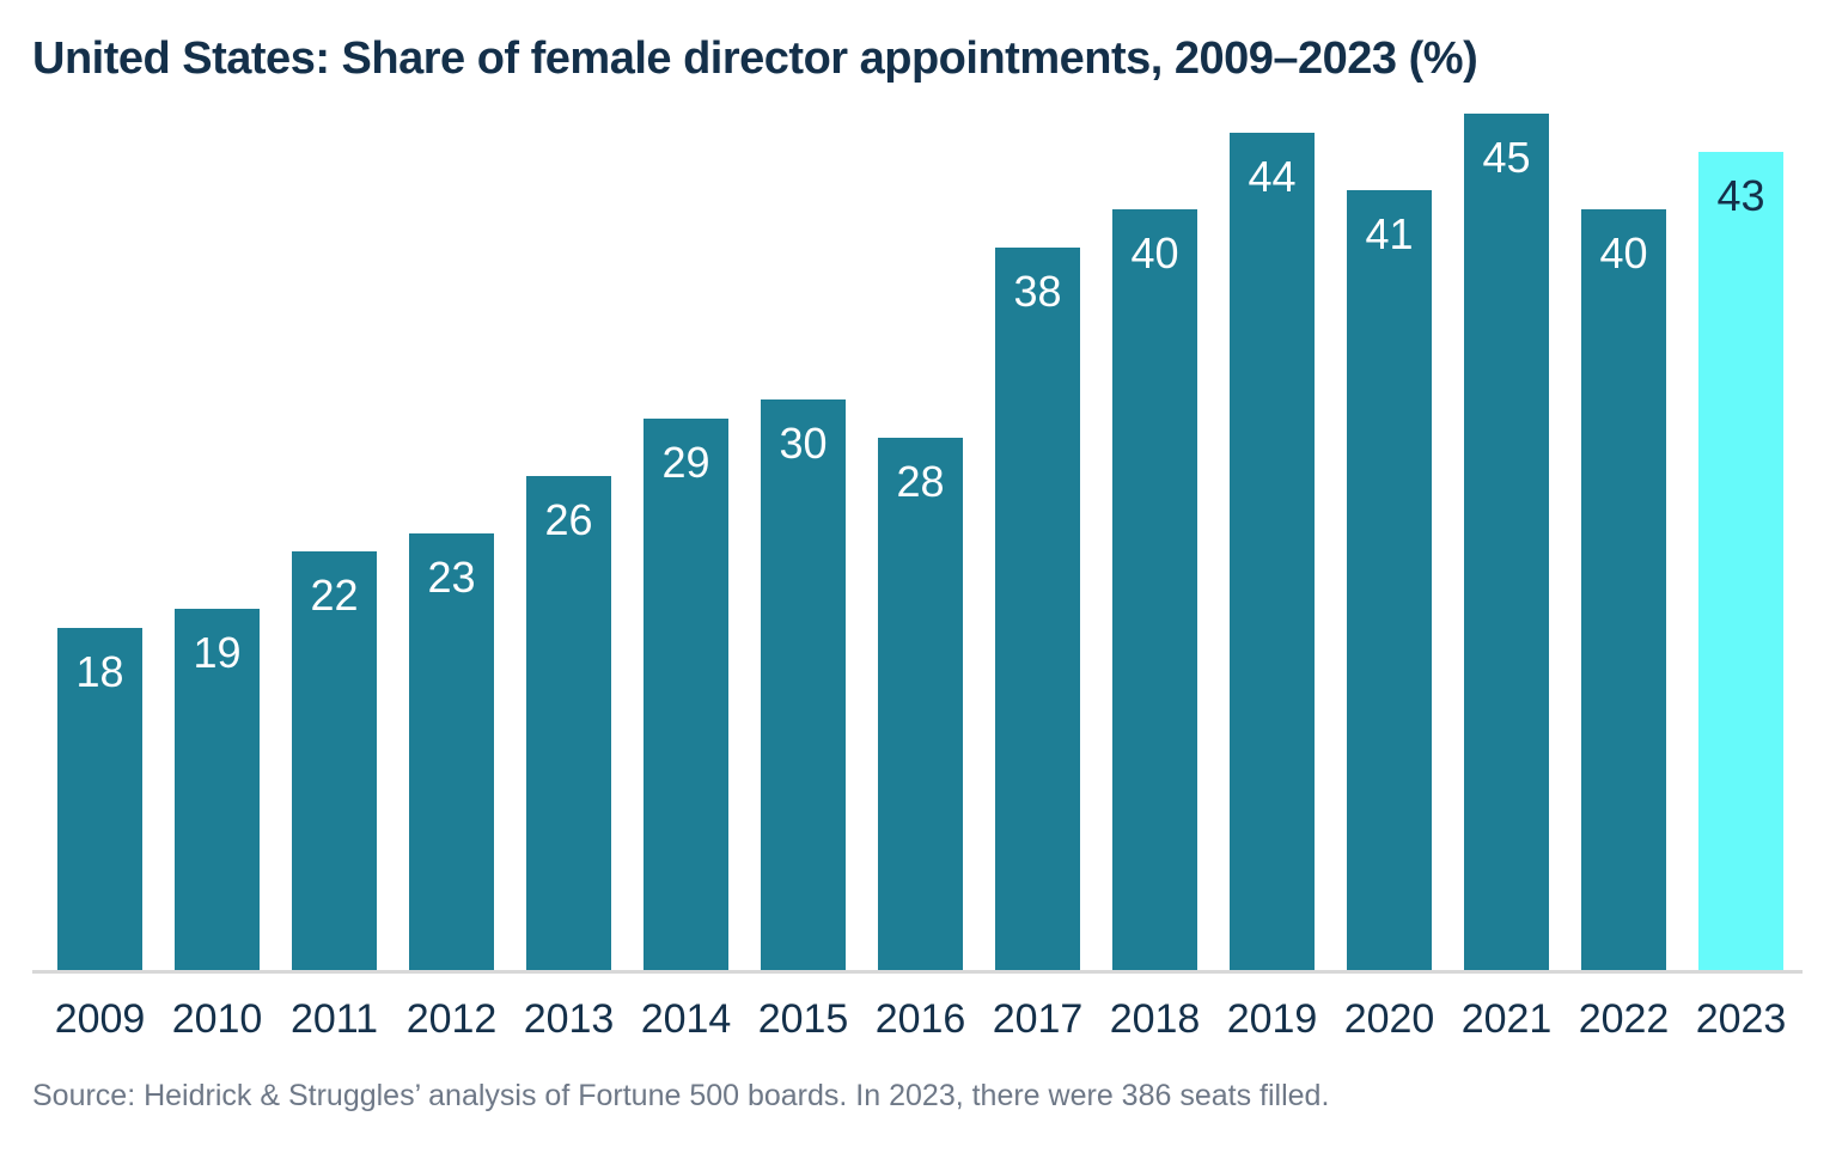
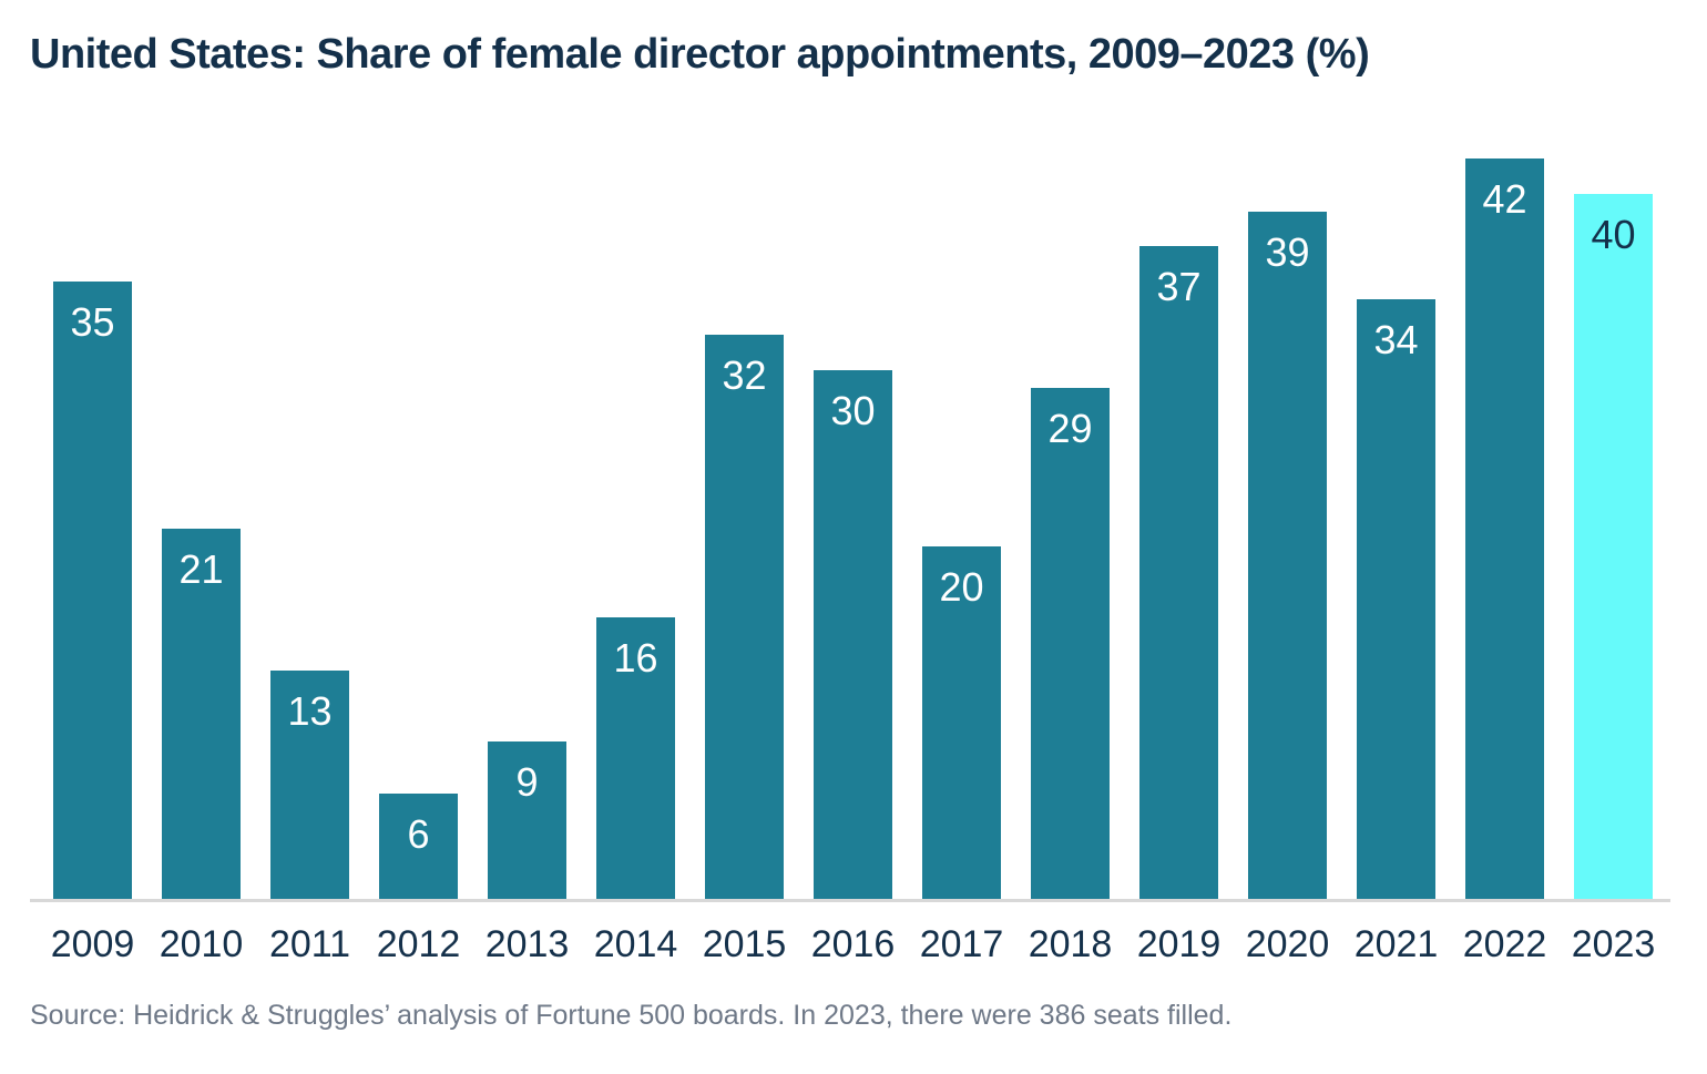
2009: 18 -> 35
2010: 19 -> 21
2011: 22 -> 13
2012: 23 -> 6
2013: 26 -> 9
2014: 29 -> 16
2015: 30 -> 32
2016: 28 -> 30
2017: 38 -> 20
2018: 40 -> 29
2019: 44 -> 37
2020: 41 -> 39
2021: 45 -> 34
2022: 40 -> 42
2023: 43 -> 40
